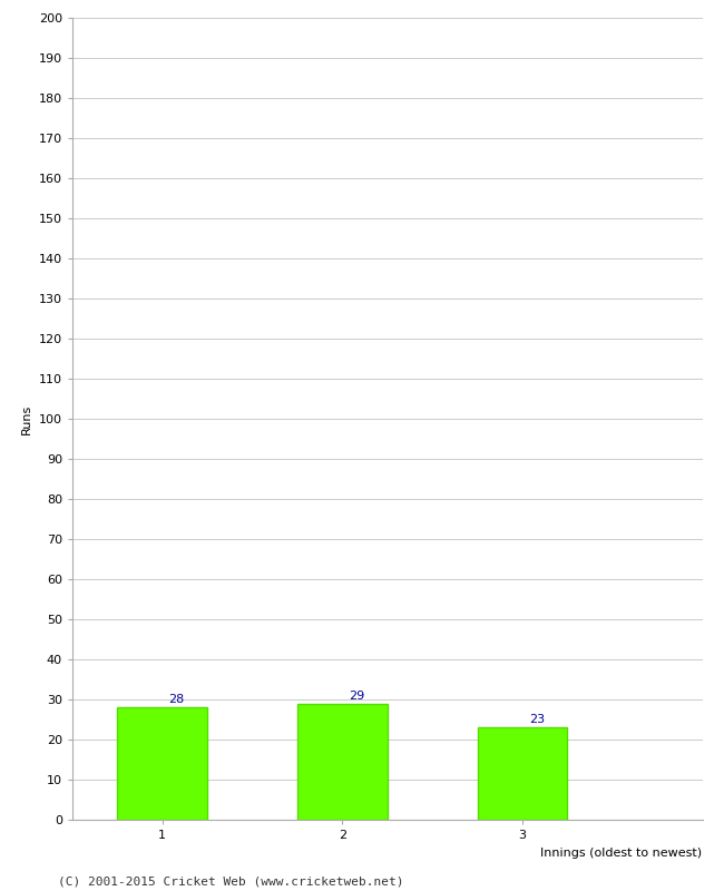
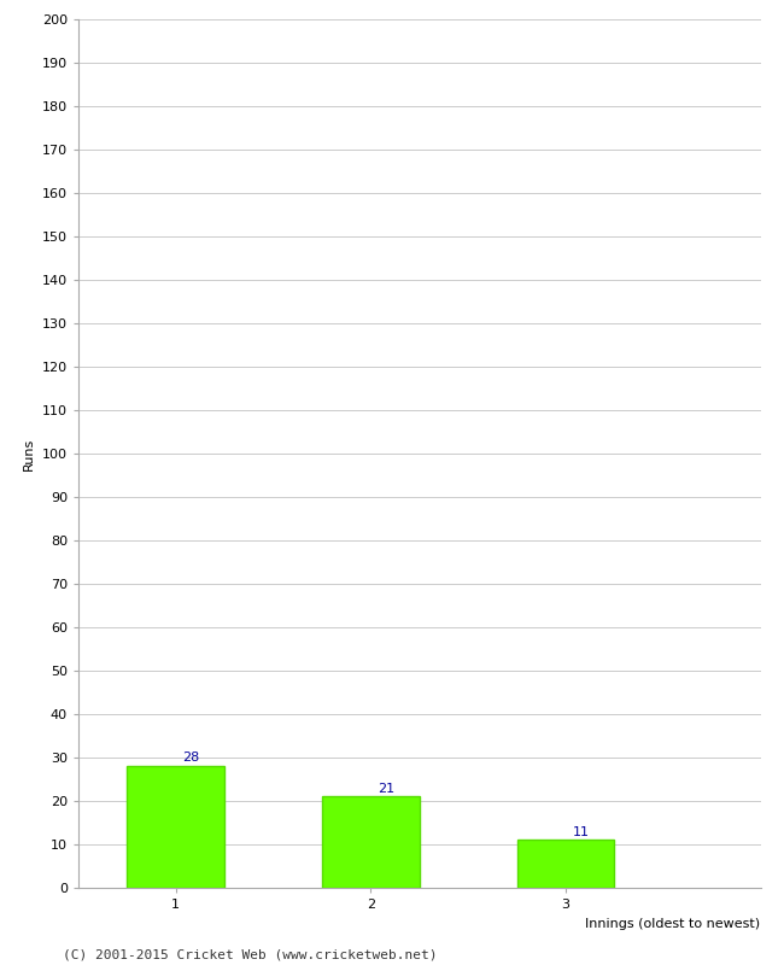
2: 29 -> 21
3: 23 -> 11
